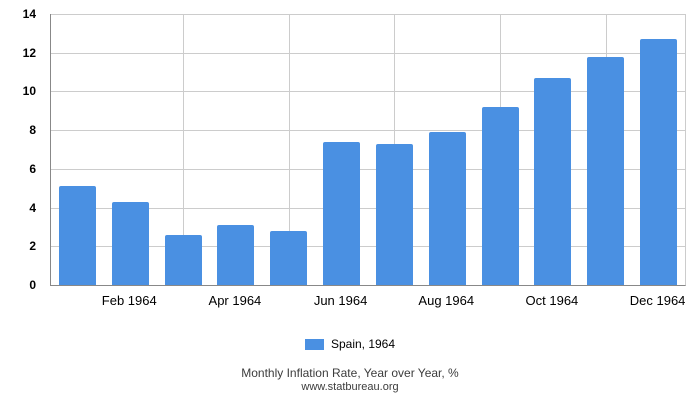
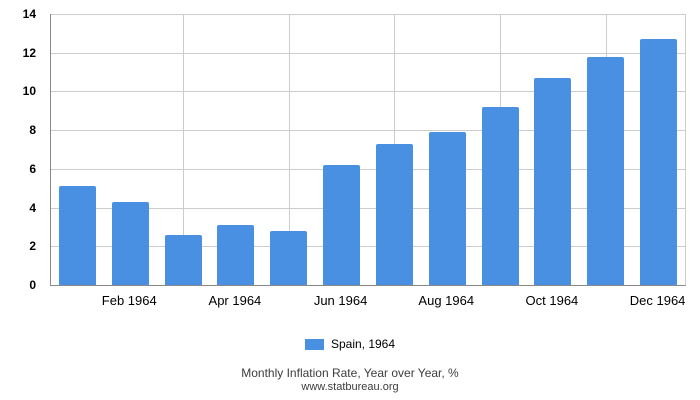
Jun 1964: 7.4 -> 6.2
